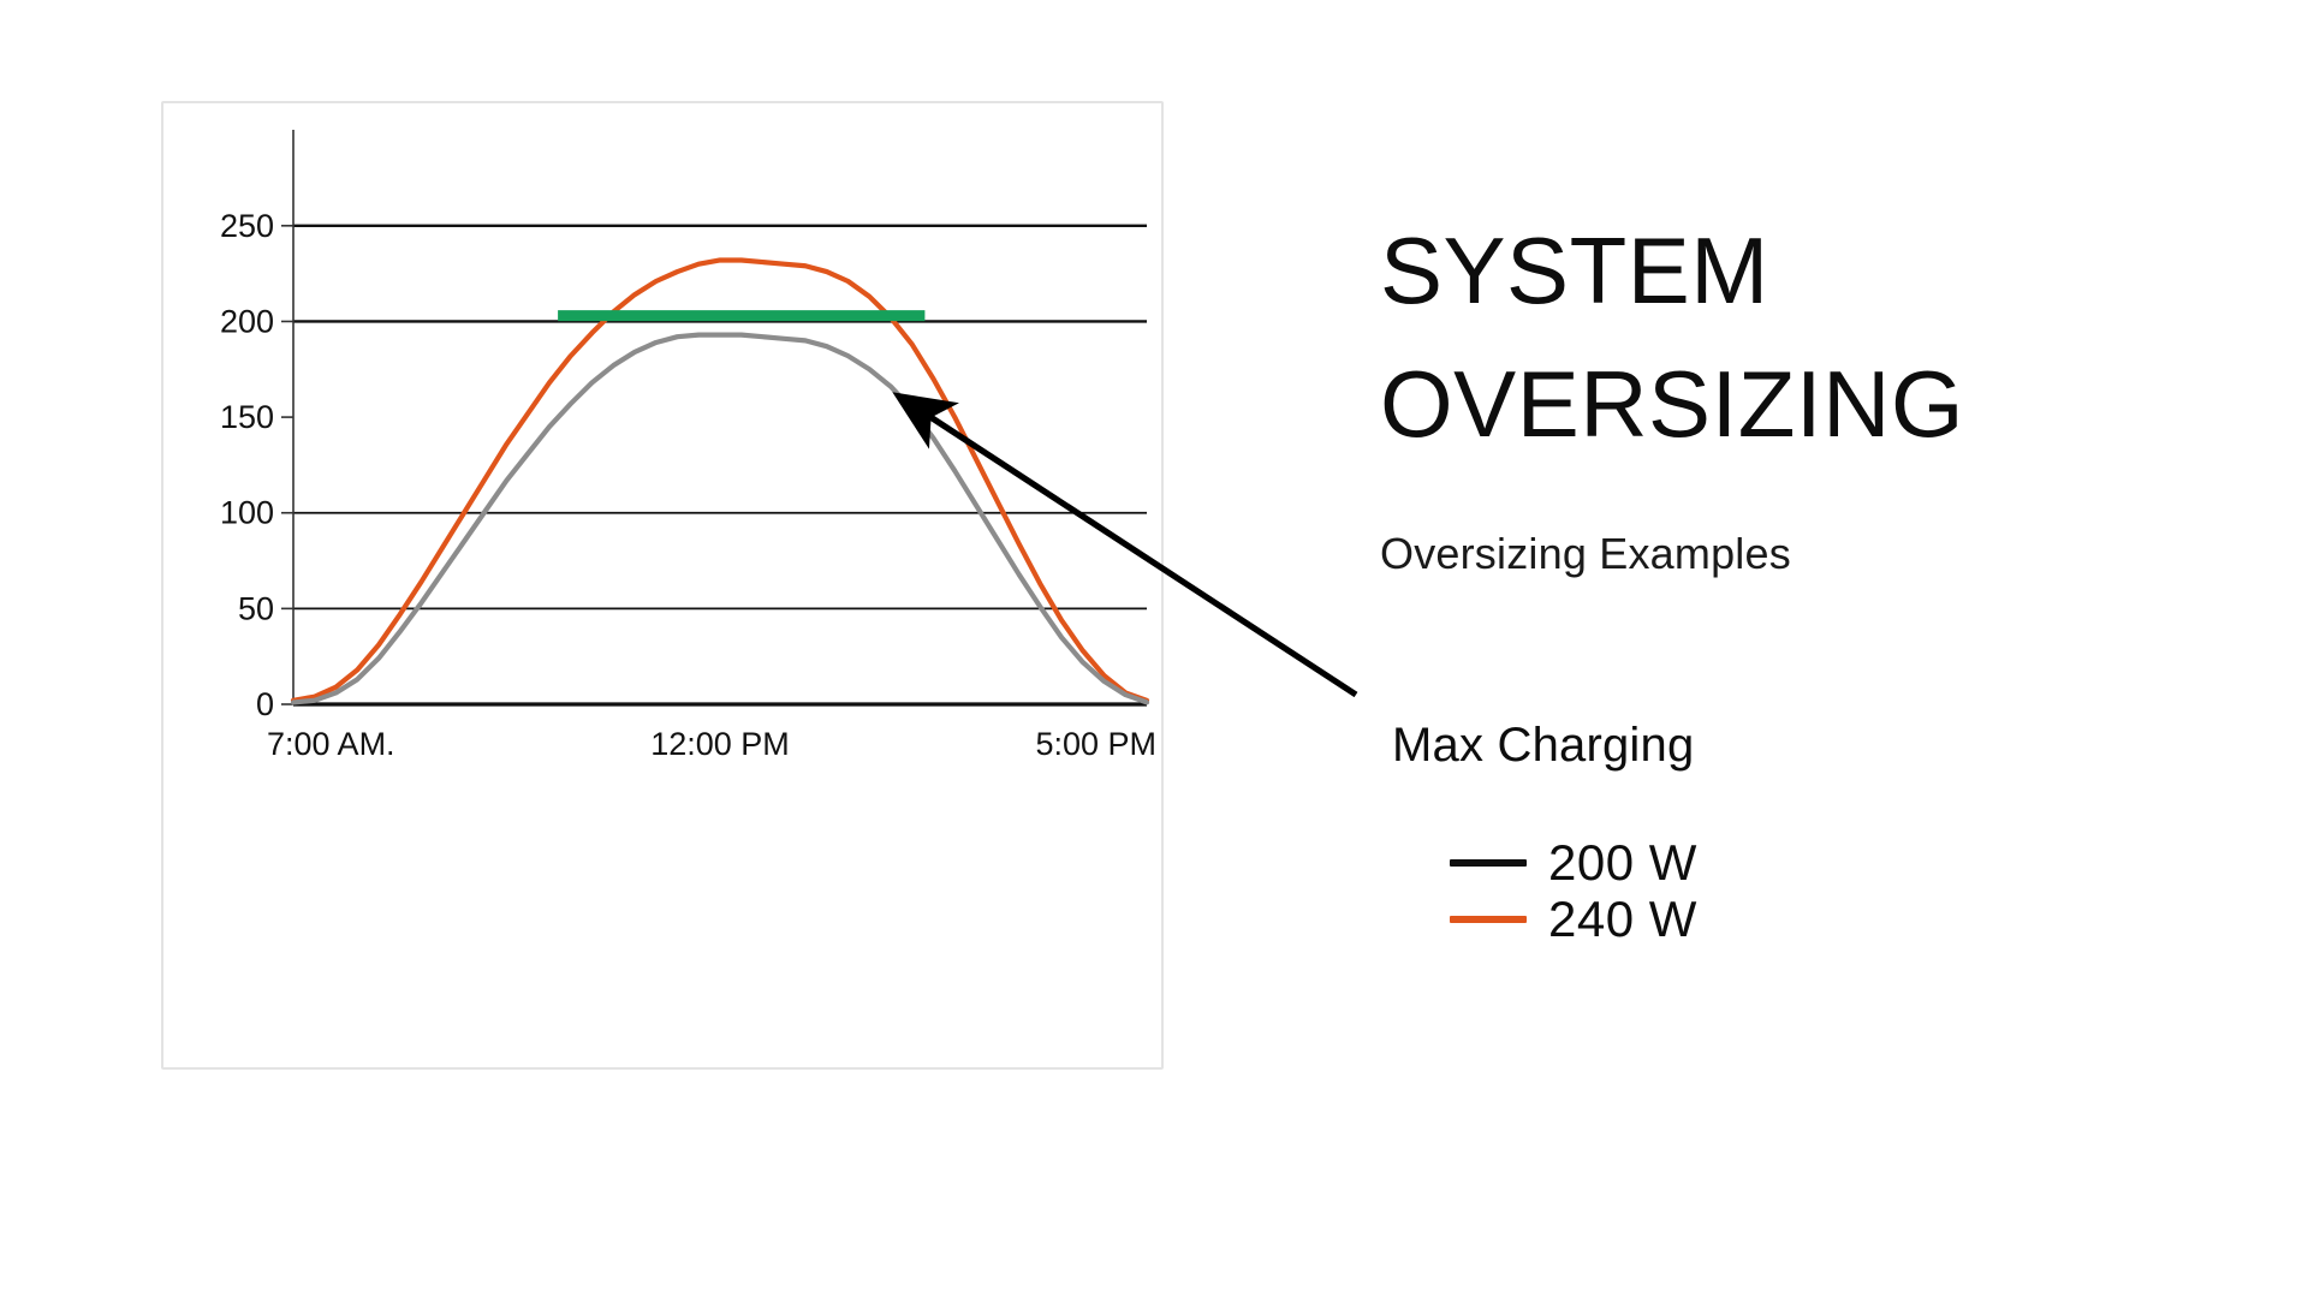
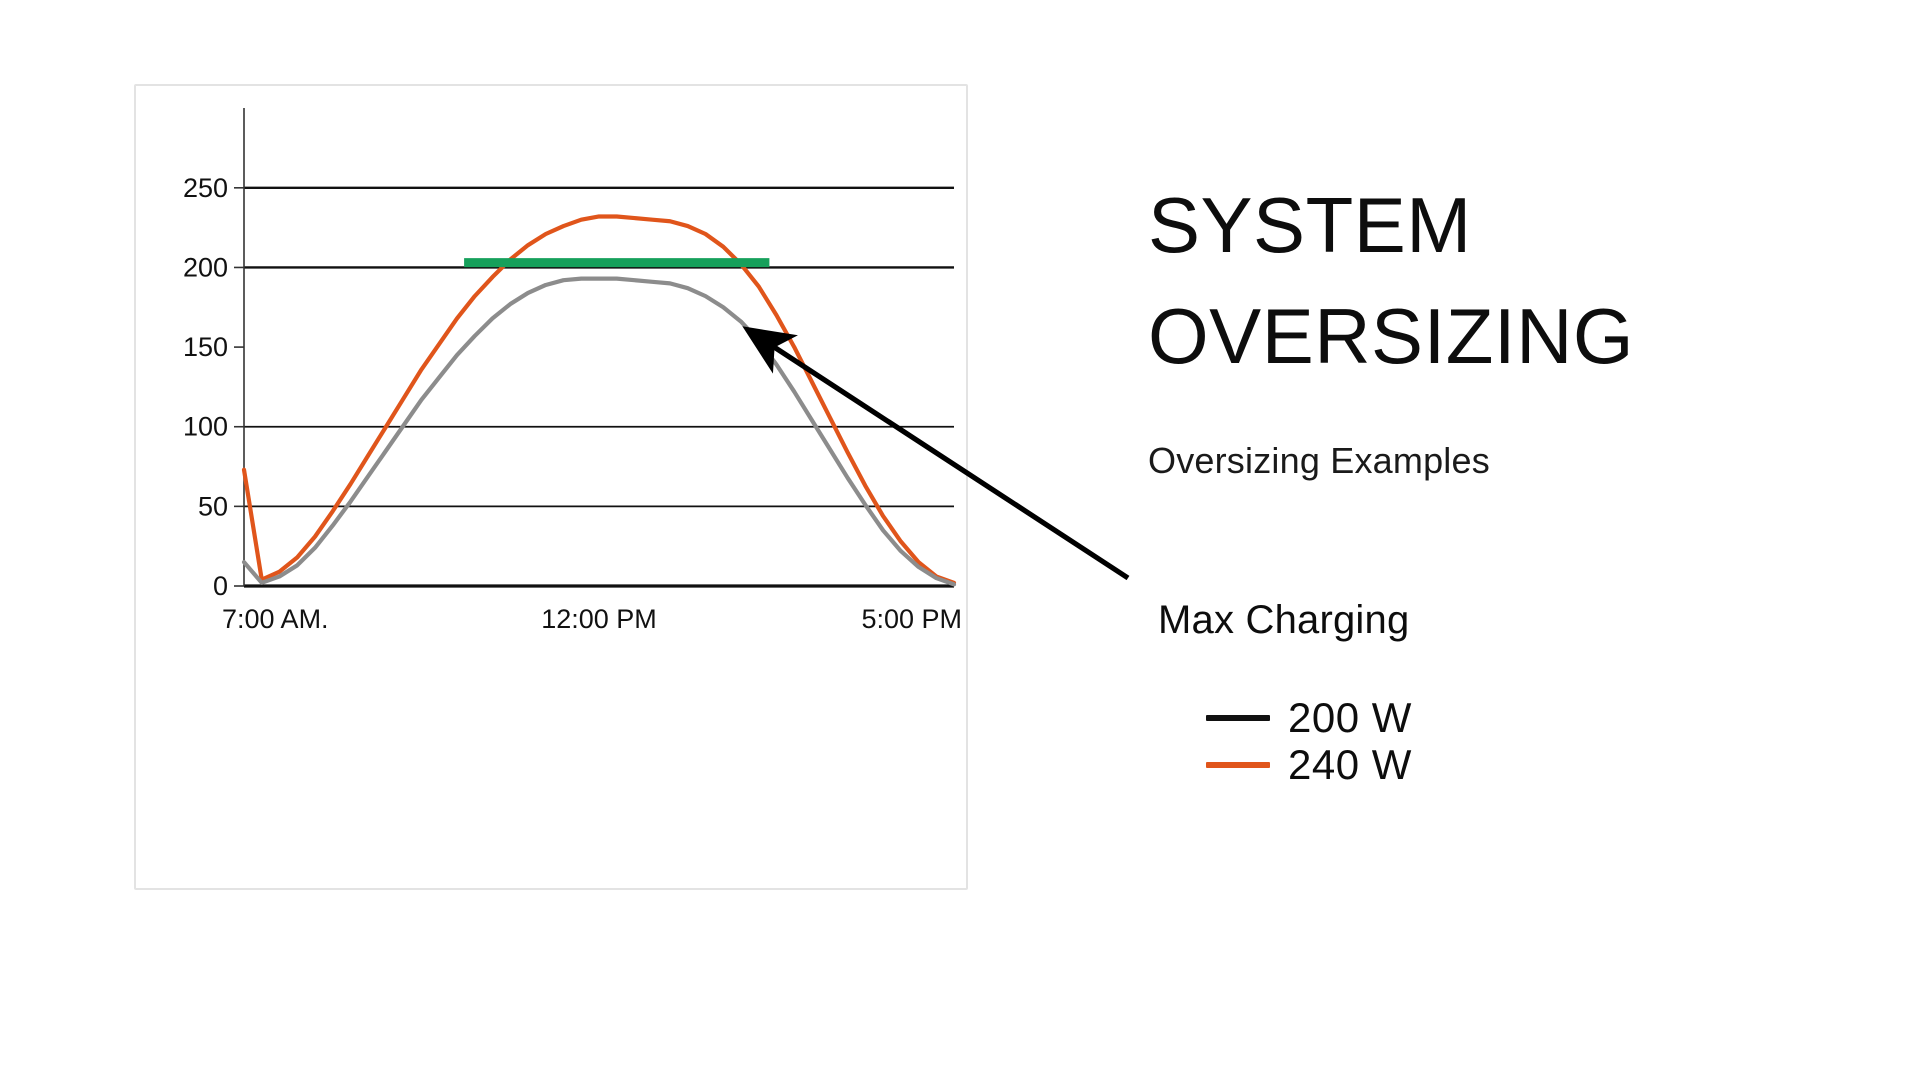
240 W/0: 2 -> 73
200 W/0: 1 -> 15
